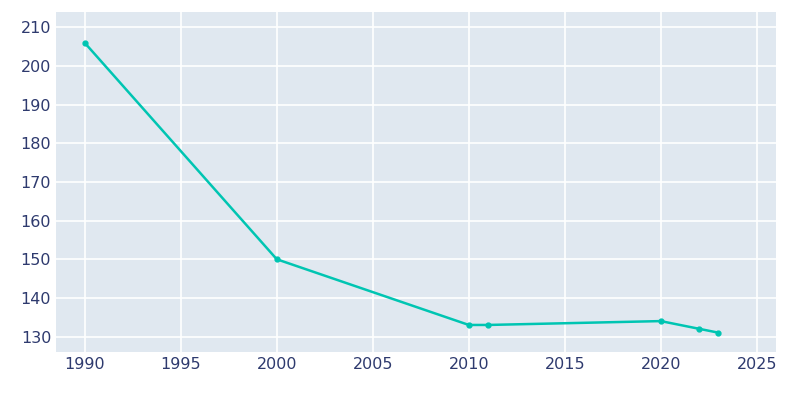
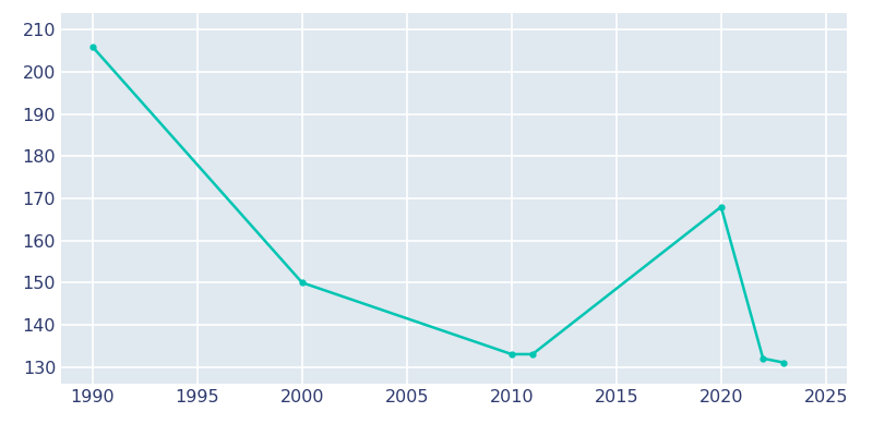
2020: 134 -> 168
